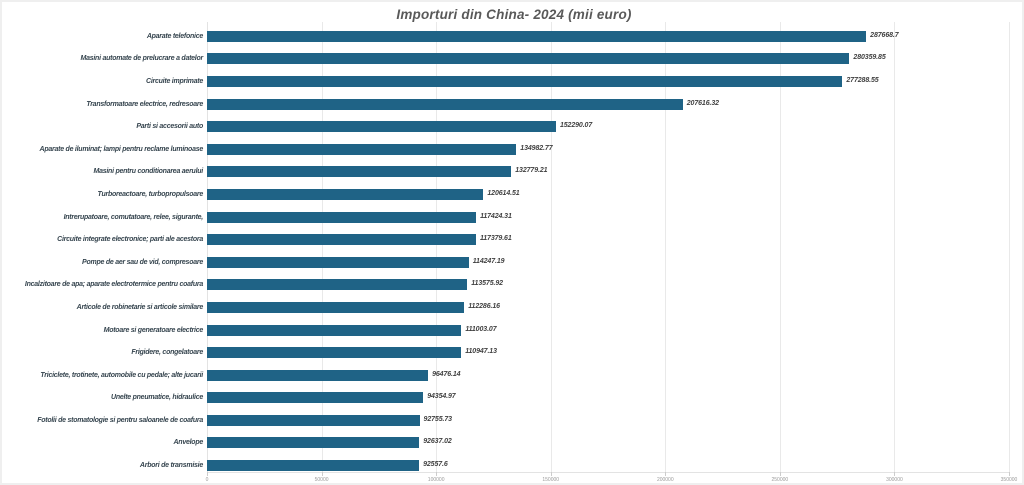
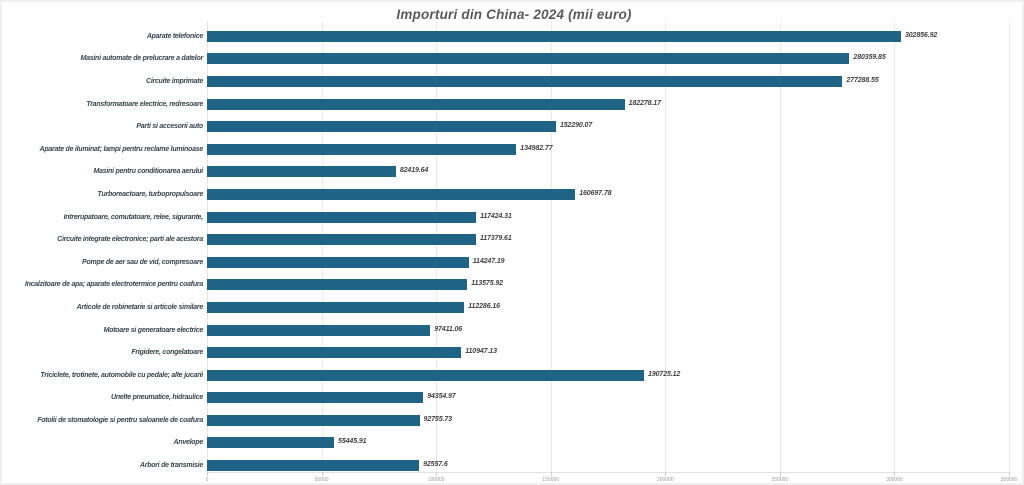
Aparate telefonice: 287668.7 -> 302856.92
Transformatoare electrice, redresoare: 207616.32 -> 182278.17
Masini pentru conditionarea aerului: 132779.21 -> 82419.64
Turboreactoare, turbopropulsoare: 120614.51 -> 160697.78
Motoare si generatoare electrice: 111003.07 -> 97411.06
Triciclete, trotinete, automobile cu pedale; alte jucarii: 96476.14 -> 190725.12
Anvelope: 92637.02 -> 55445.91
